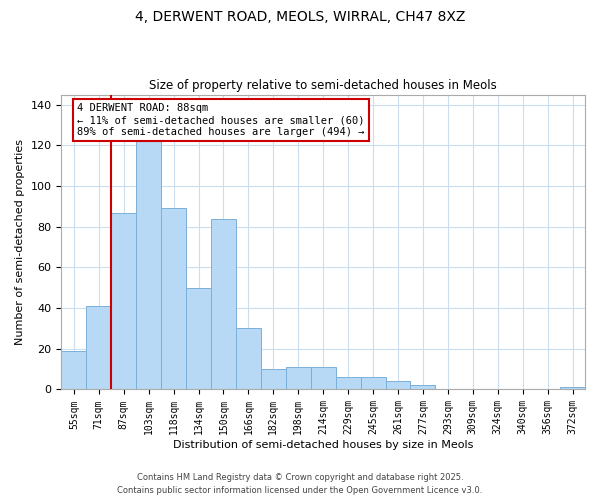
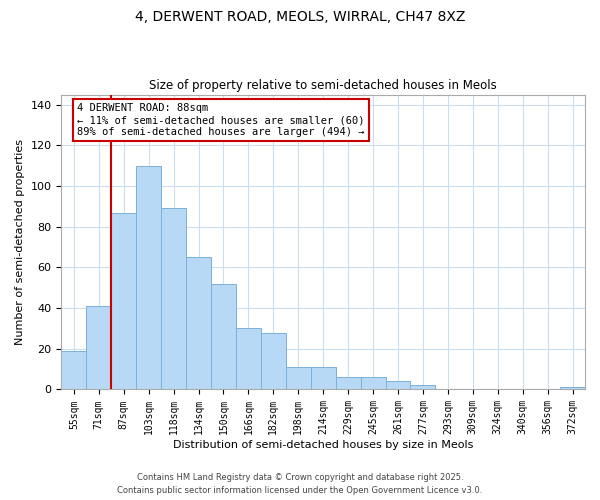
103sqm: 122 -> 110
134sqm: 50 -> 65
150sqm: 84 -> 52
182sqm: 10 -> 28
